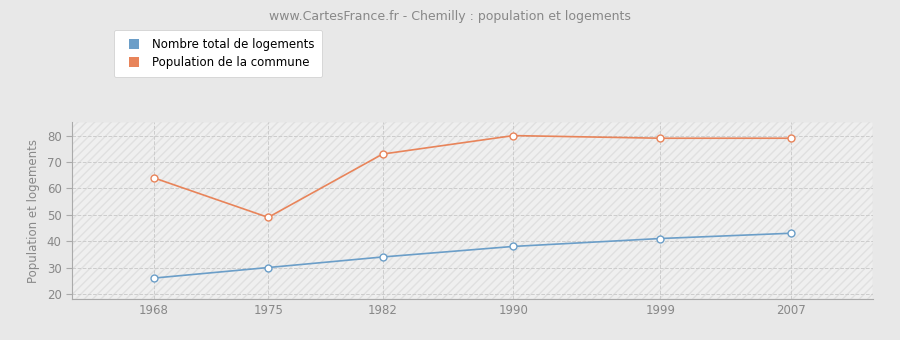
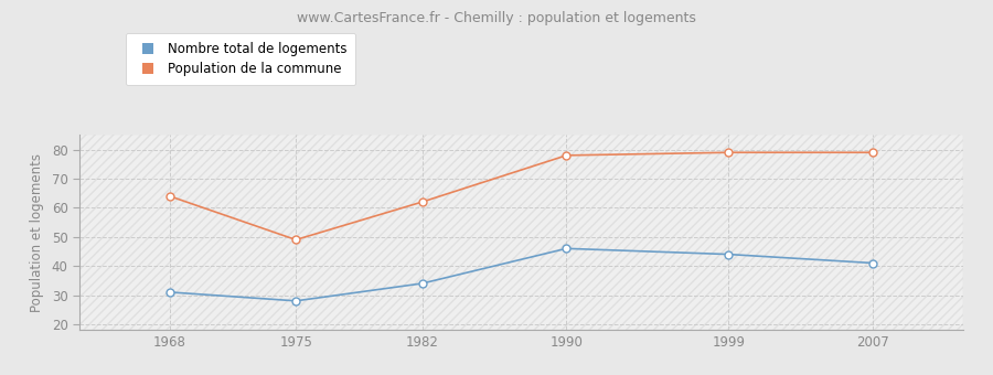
Nombre total de logements/1968: 26 -> 31
Nombre total de logements/1975: 30 -> 28
Population de la commune/1982: 73 -> 62
Nombre total de logements/1990: 38 -> 46
Population de la commune/1990: 80 -> 78
Nombre total de logements/1999: 41 -> 44
Nombre total de logements/2007: 43 -> 41
